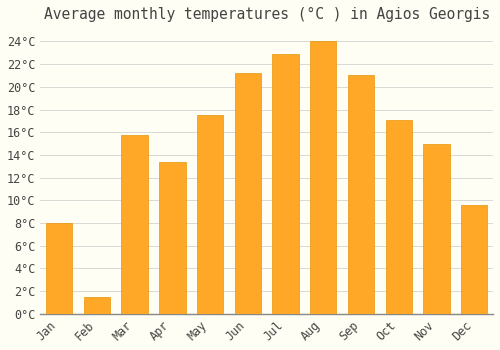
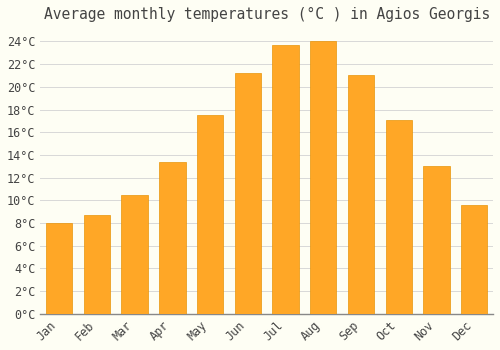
Feb: 1.5°C -> 8.7°C
Mar: 15.8°C -> 10.5°C
Jul: 22.9°C -> 23.7°C
Nov: 15.0°C -> 13.0°C
